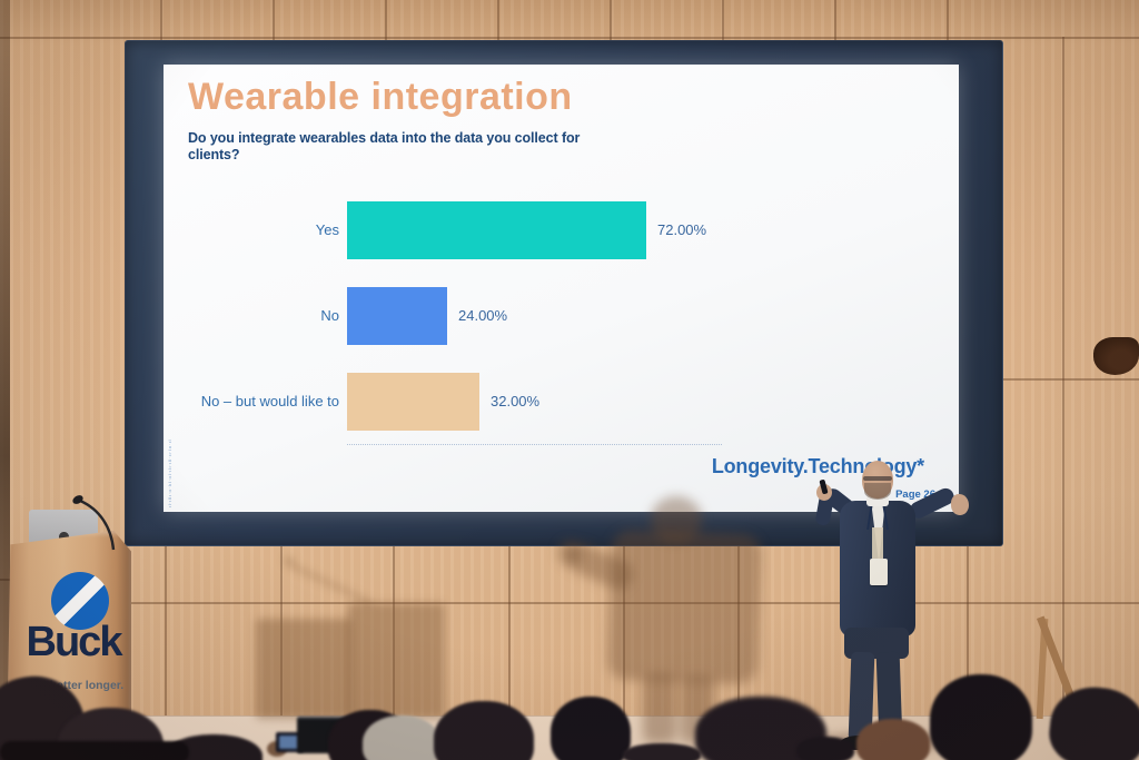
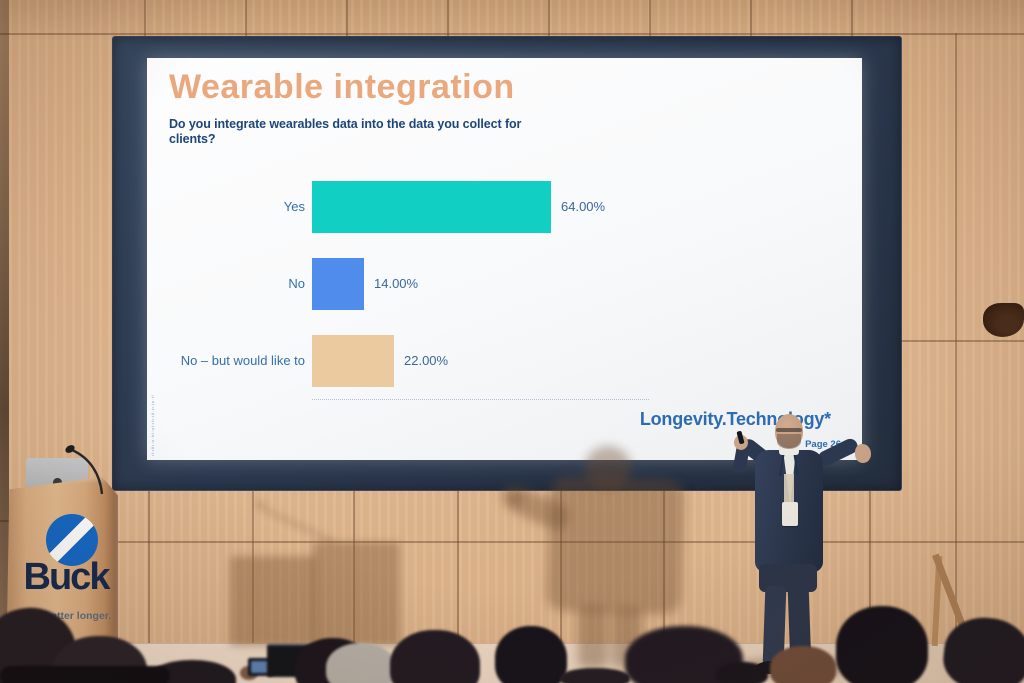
Yes: 72.00% -> 64.00%
No: 24.00% -> 14.00%
No – but would like to: 32.00% -> 22.00%
